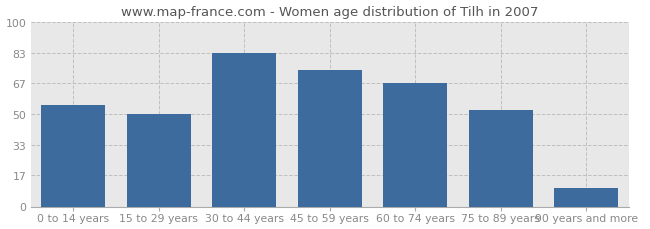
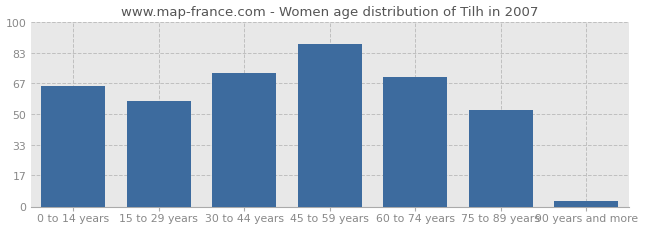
0 to 14 years: 55 -> 65
15 to 29 years: 50 -> 57
30 to 44 years: 83 -> 72
45 to 59 years: 74 -> 88
60 to 74 years: 67 -> 70
90 years and more: 10 -> 3
